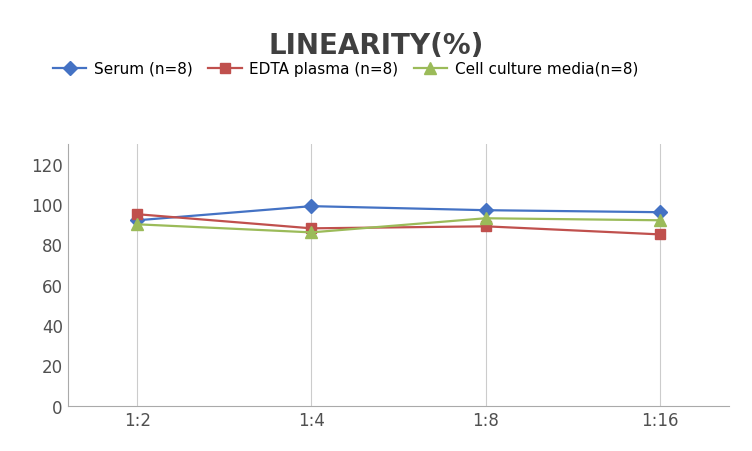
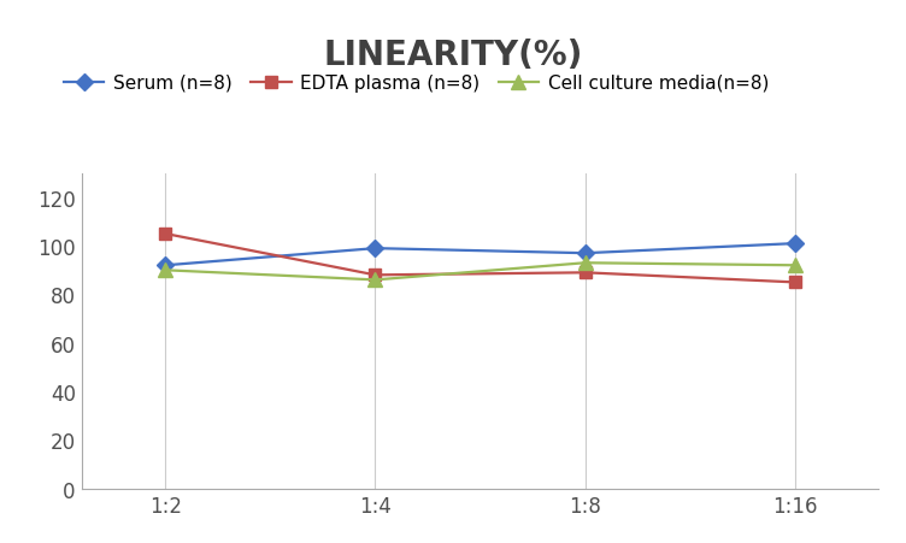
EDTA plasma (n=8)/1:2: 95 -> 105
Serum (n=8)/1:16: 96 -> 101
